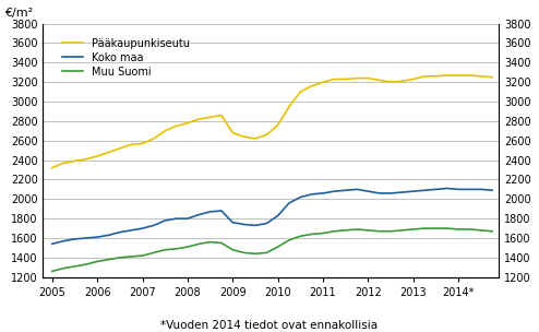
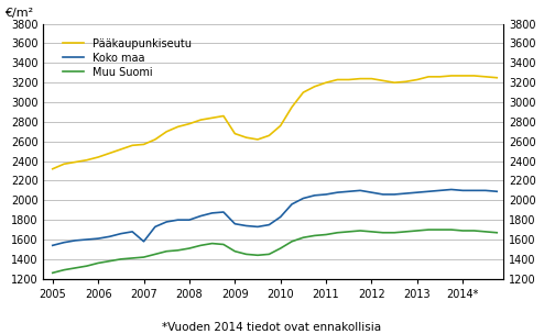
Koko maa/2007: 1700 -> 1580
